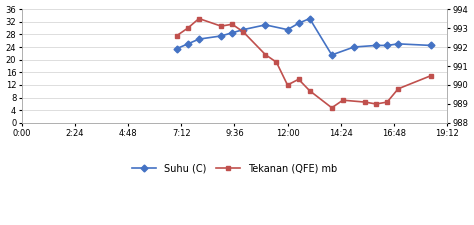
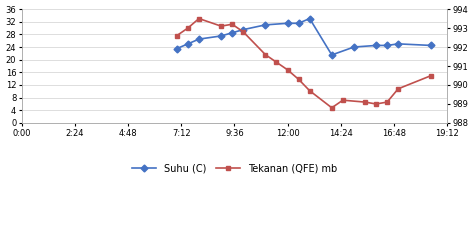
Suhu (C)/12:00: 29.5 -> 31.5
Tekanan (QFE) mb/12:00: 990.0 -> 990.8
